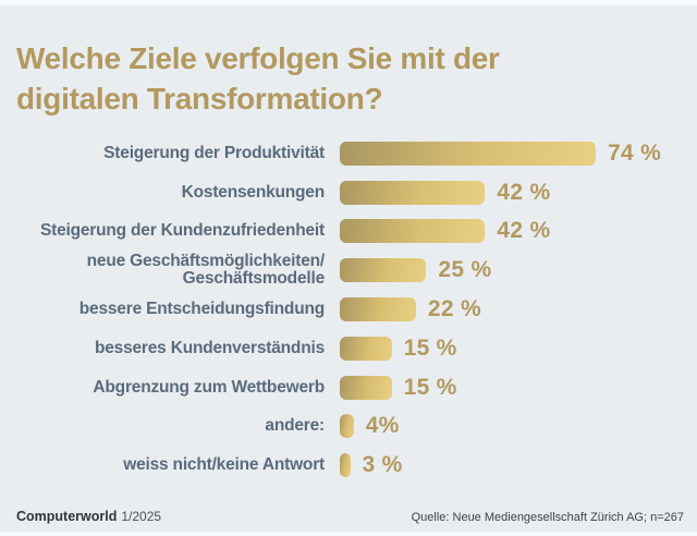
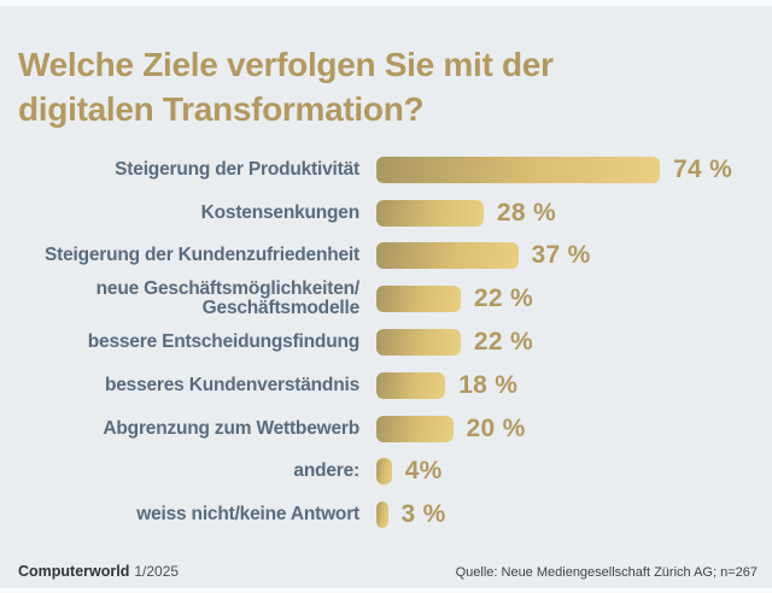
Kostensenkungen: 42 -> 28
Steigerung der Kundenzufriedenheit: 42 -> 37
neue Geschäftsmöglichkeiten/ Geschäftsmodelle: 25 -> 22
besseres Kundenverständnis: 15 -> 18
Abgrenzung zum Wettbewerb: 15 -> 20
